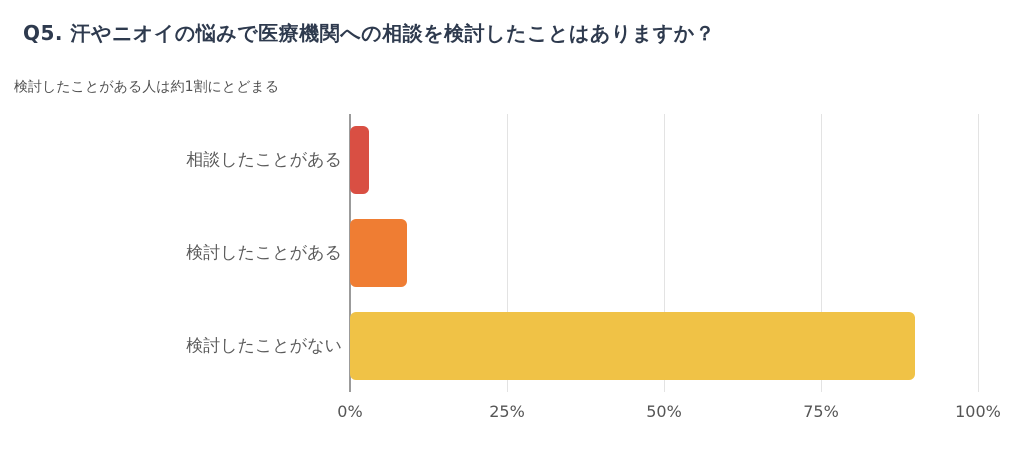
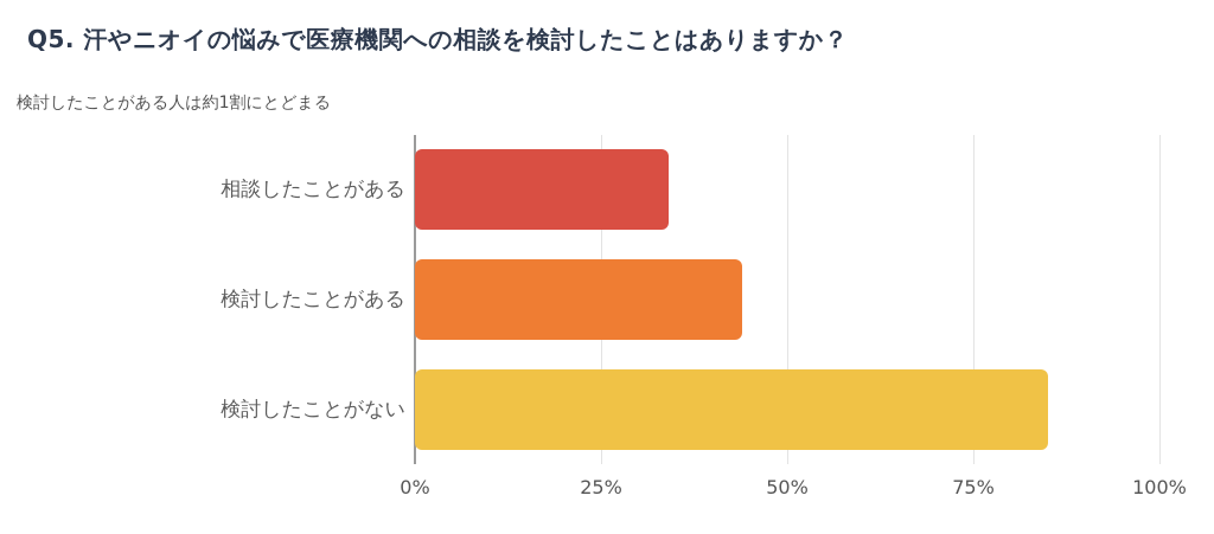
相談したことがある: 3% -> 34%
検討したことがある: 9% -> 44%
検討したことがない: 90% -> 85%
